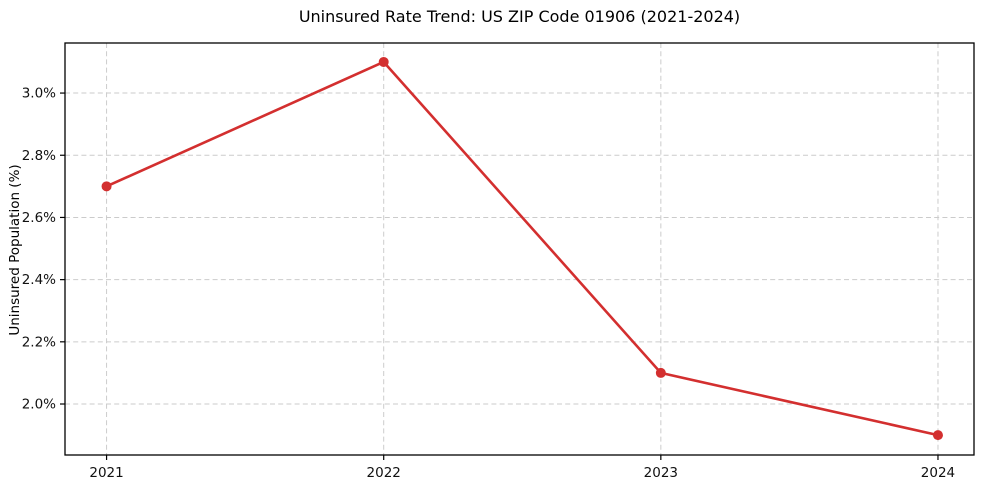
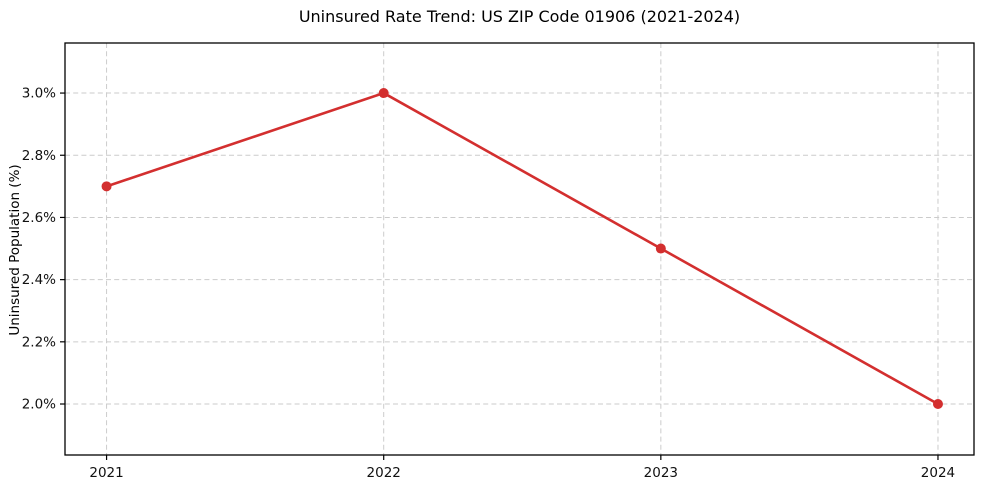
2022: 3.1% -> 3.0%
2023: 2.1% -> 2.5%
2024: 1.9% -> 2.0%
